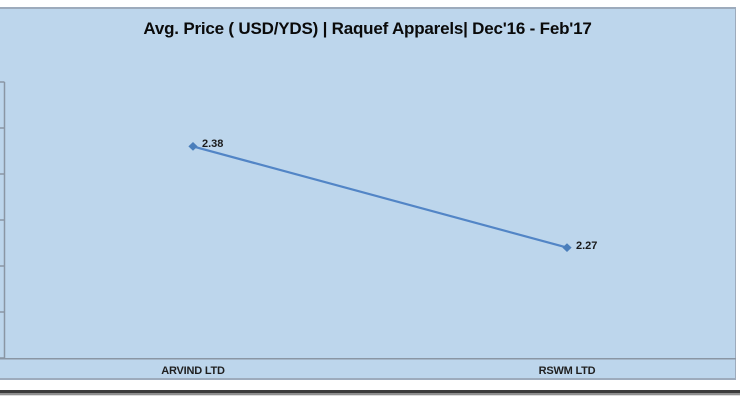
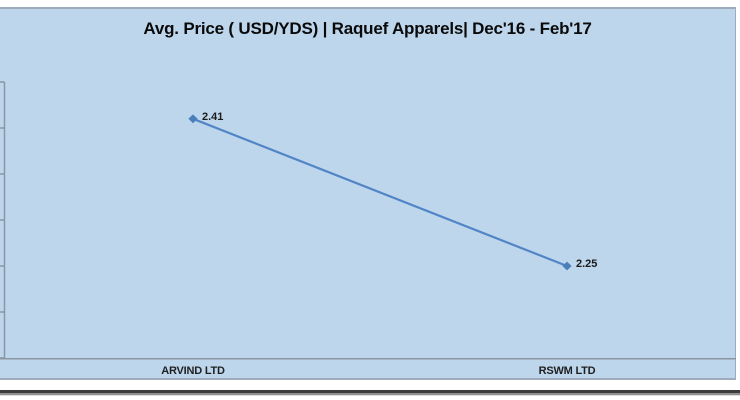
ARVIND LTD: 2.38 -> 2.41
RSWM LTD: 2.27 -> 2.25
